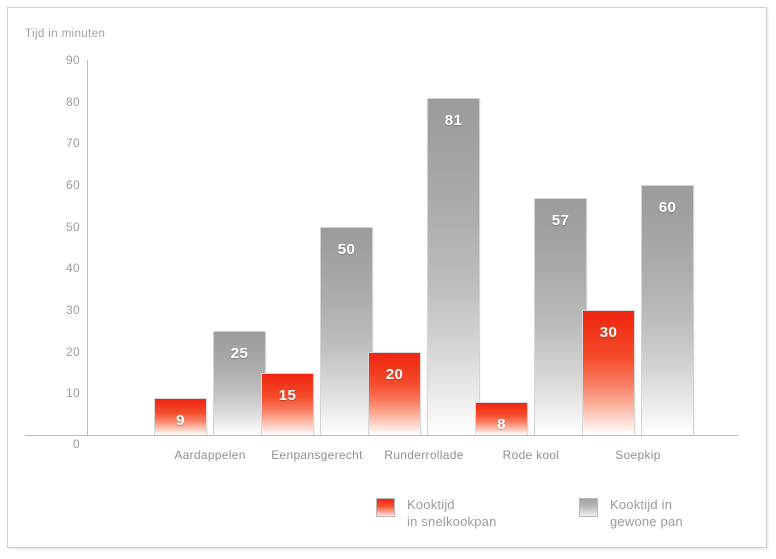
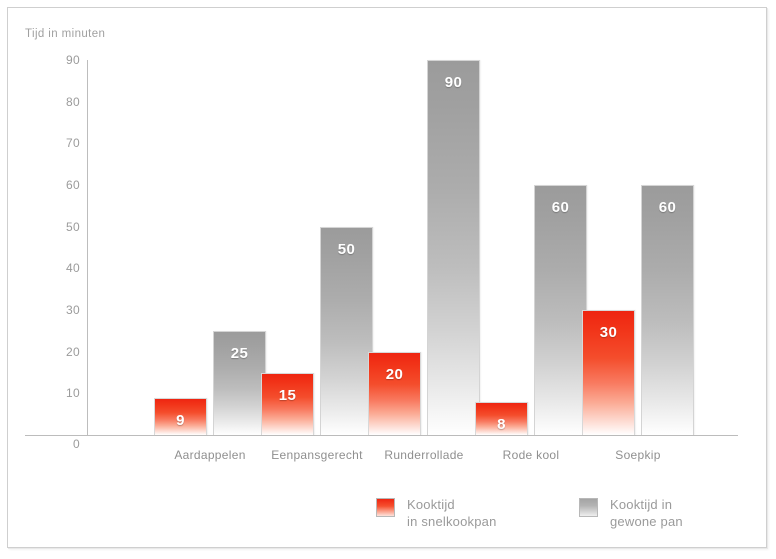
Kooktijd in gewone pan/Runderrollade: 81 -> 90
Kooktijd in gewone pan/Rode kool: 57 -> 60
